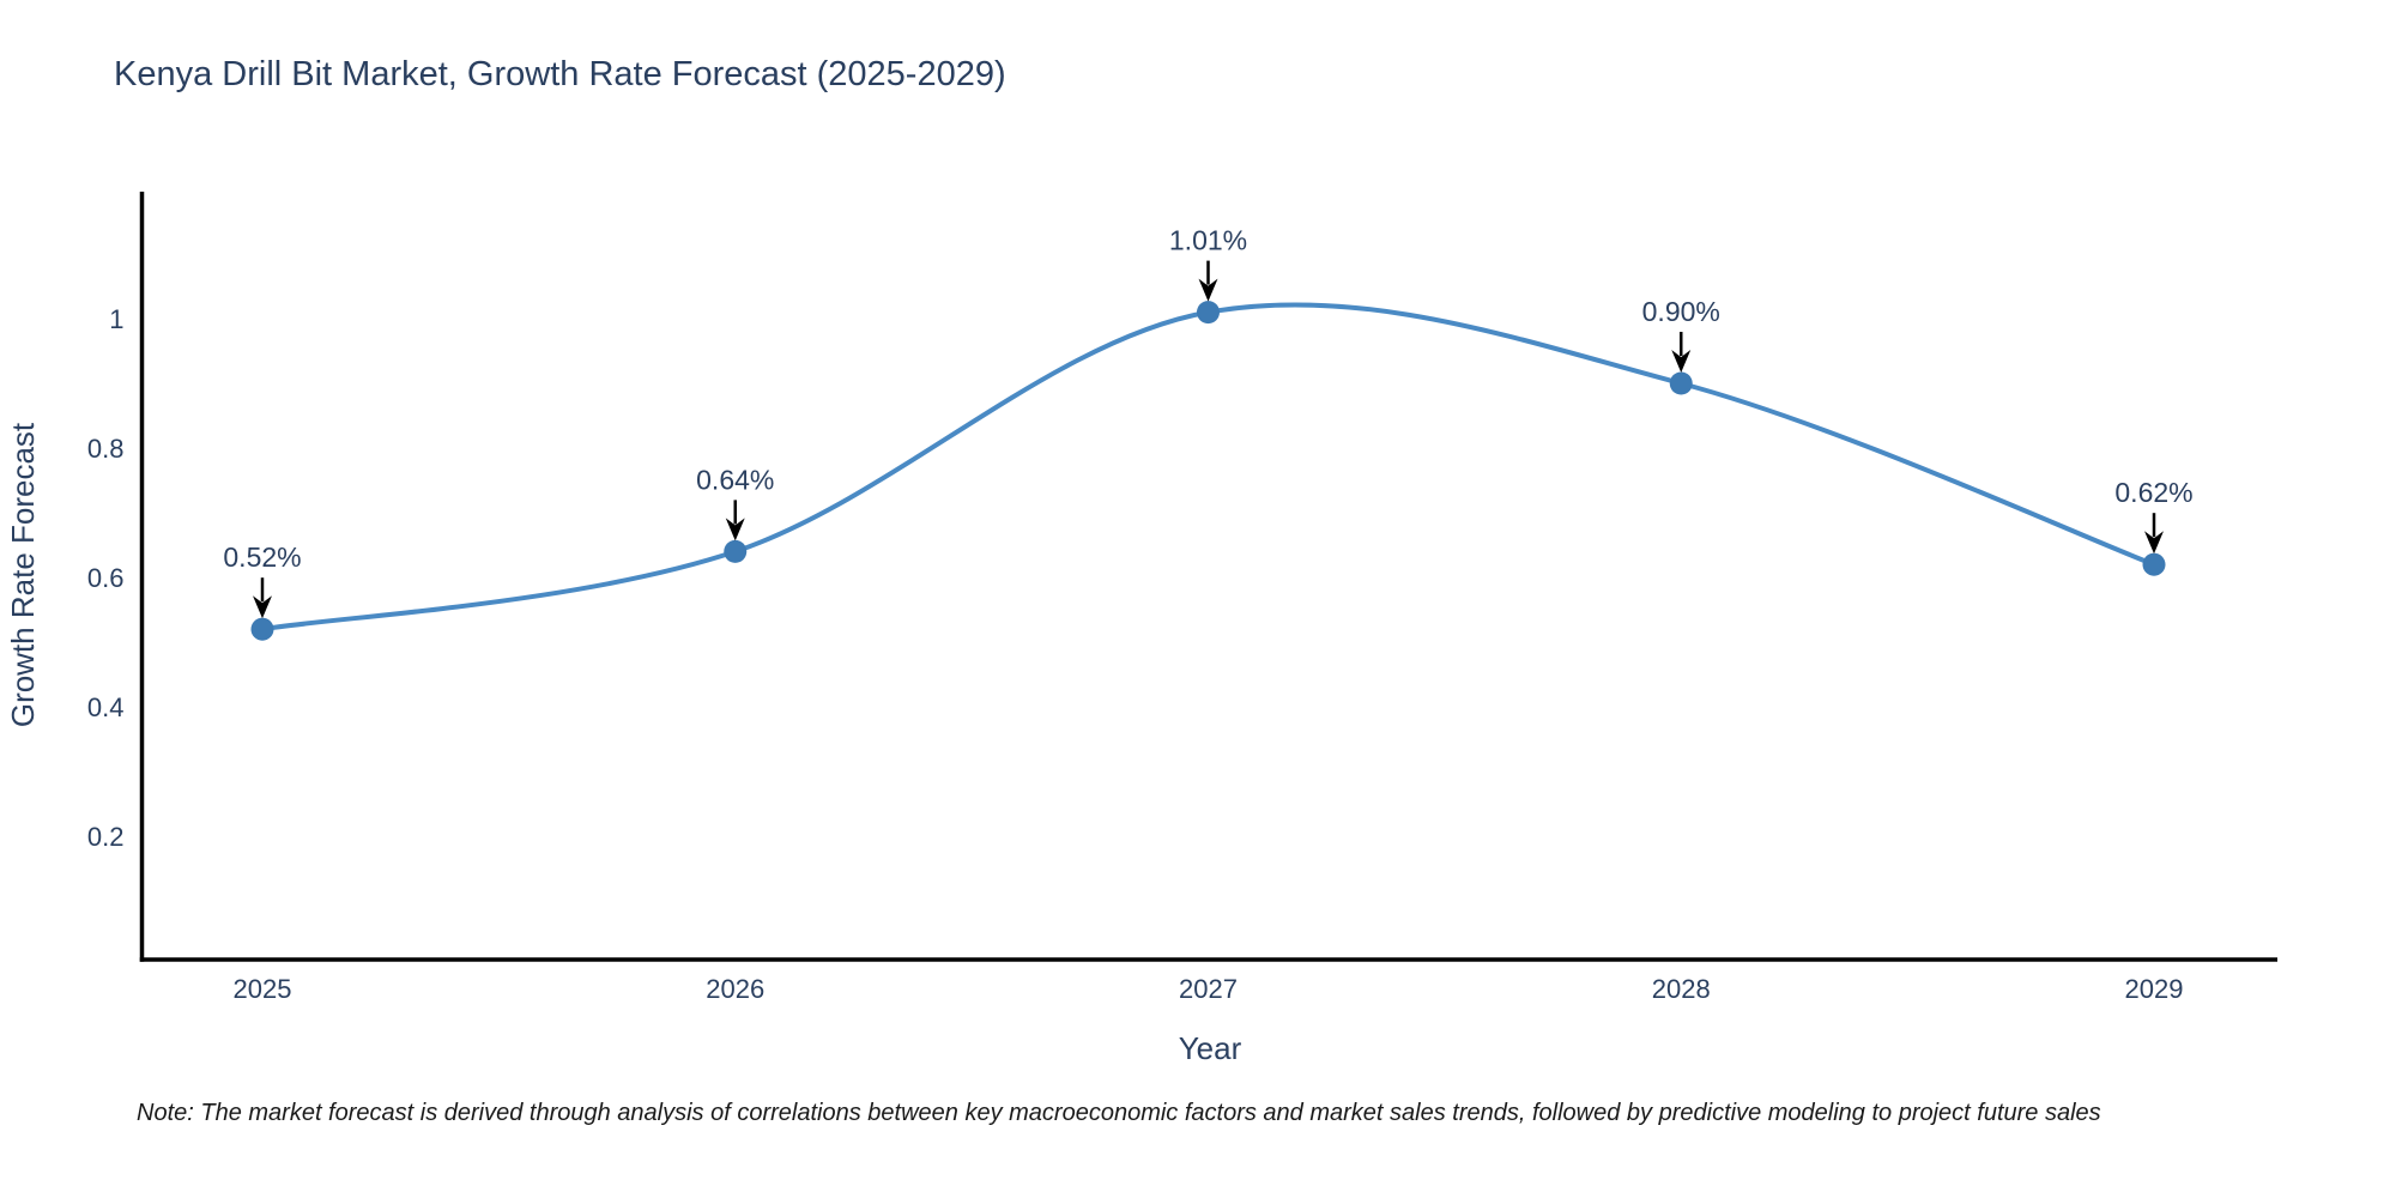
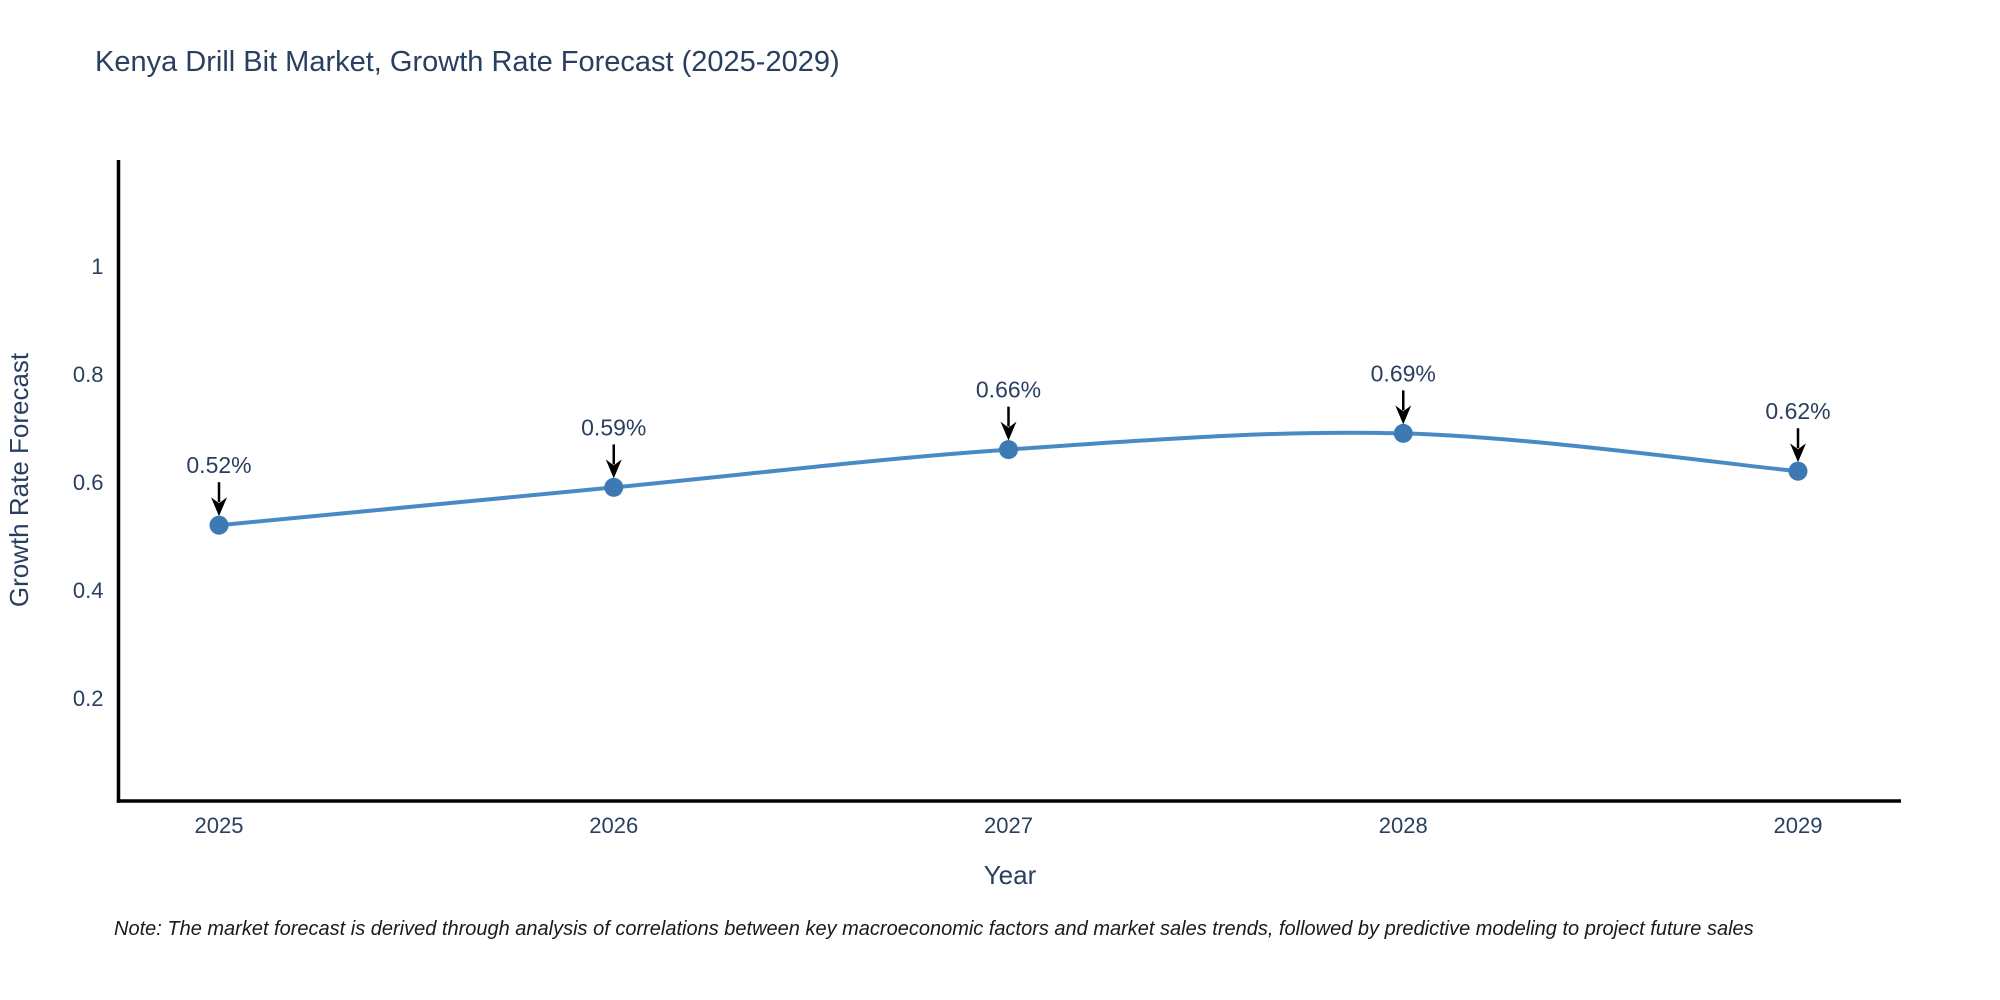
2026: 0.64% -> 0.59%
2027: 1.01% -> 0.66%
2028: 0.90% -> 0.69%
